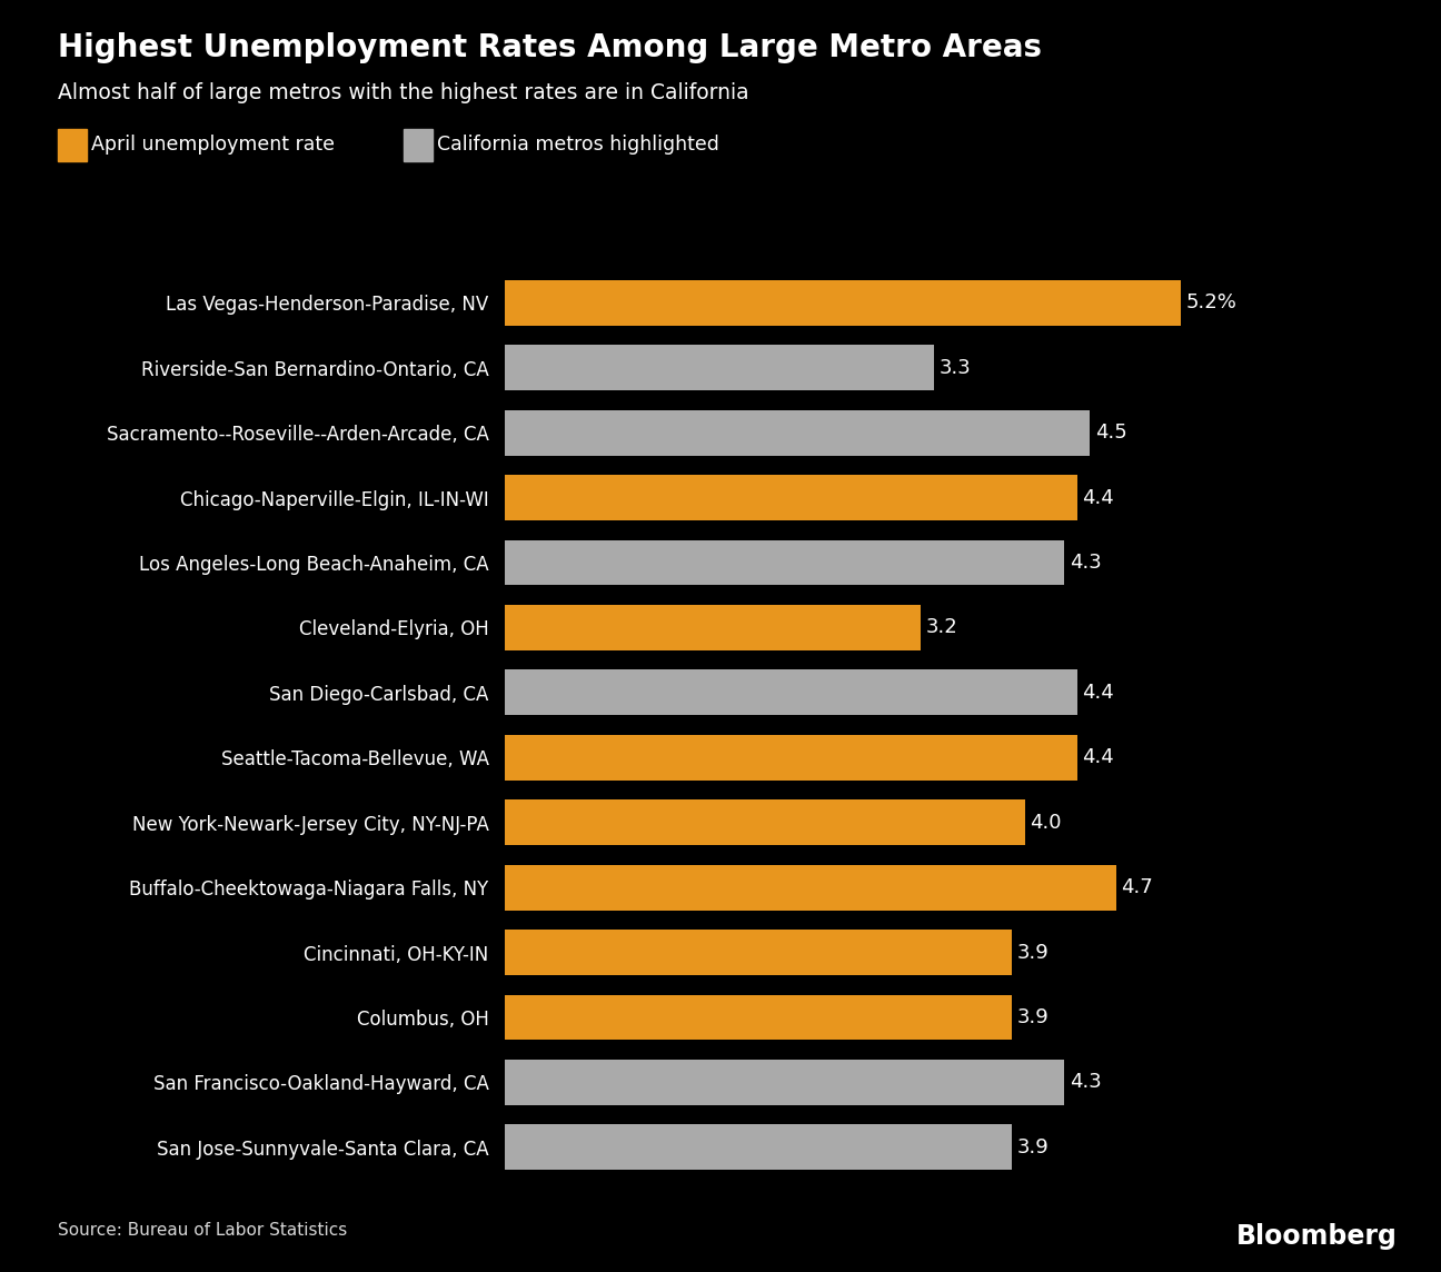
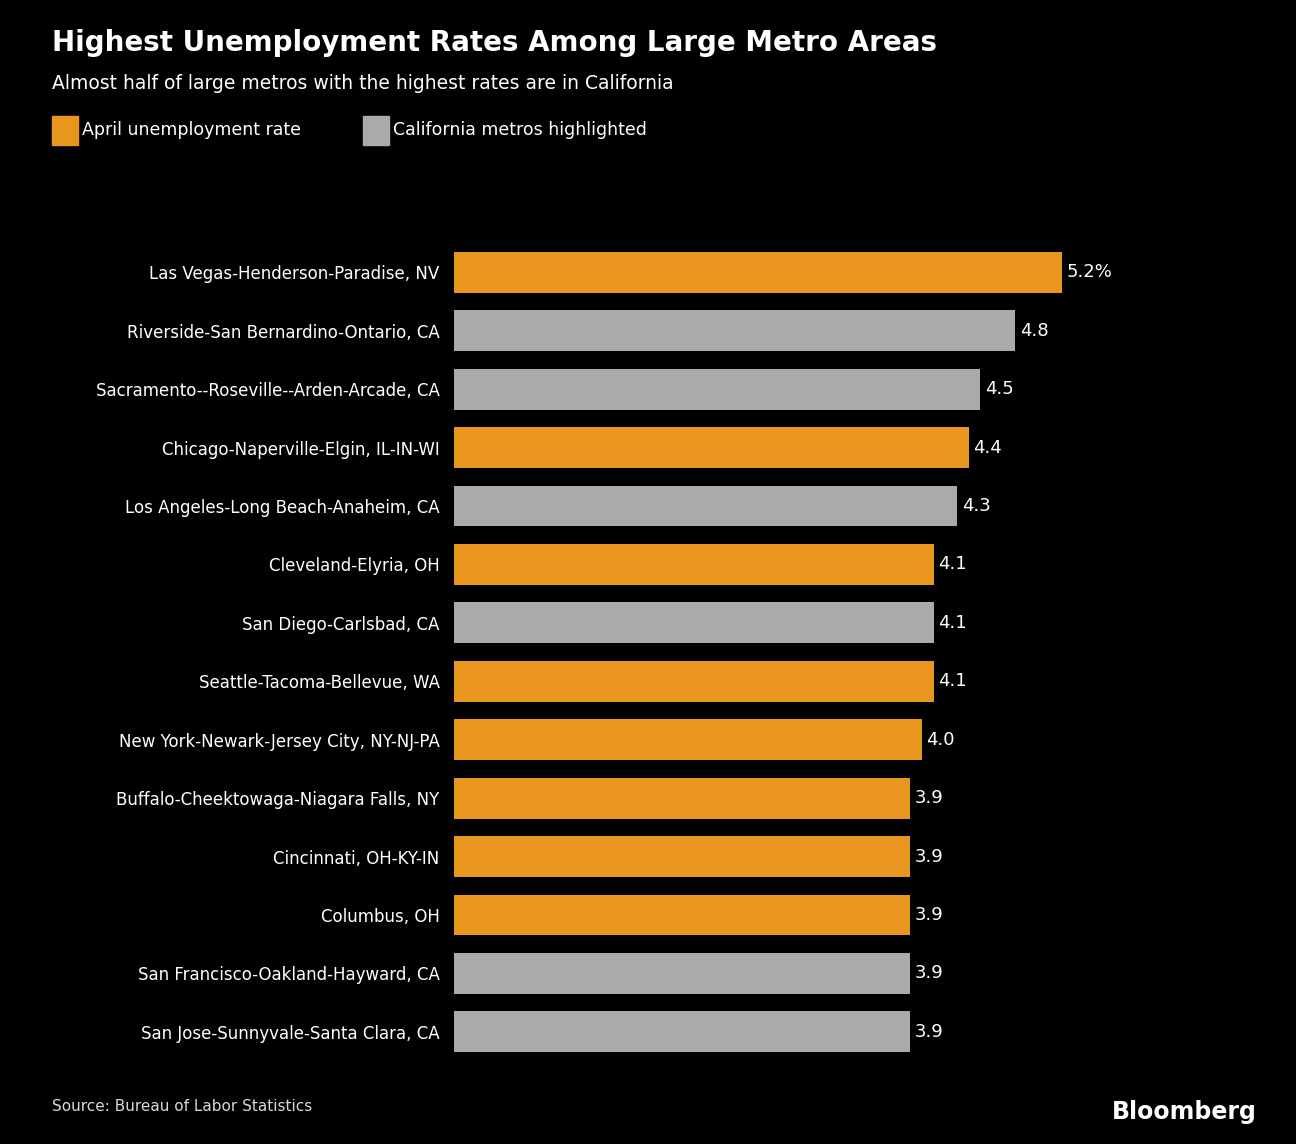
Riverside-San Bernardino-Ontario, CA: 3.3 -> 4.8
Cleveland-Elyria, OH: 3.2 -> 4.1
San Diego-Carlsbad, CA: 4.4 -> 4.1
Seattle-Tacoma-Bellevue, WA: 4.4 -> 4.1
Buffalo-Cheektowaga-Niagara Falls, NY: 4.7 -> 3.9
San Francisco-Oakland-Hayward, CA: 4.3 -> 3.9
